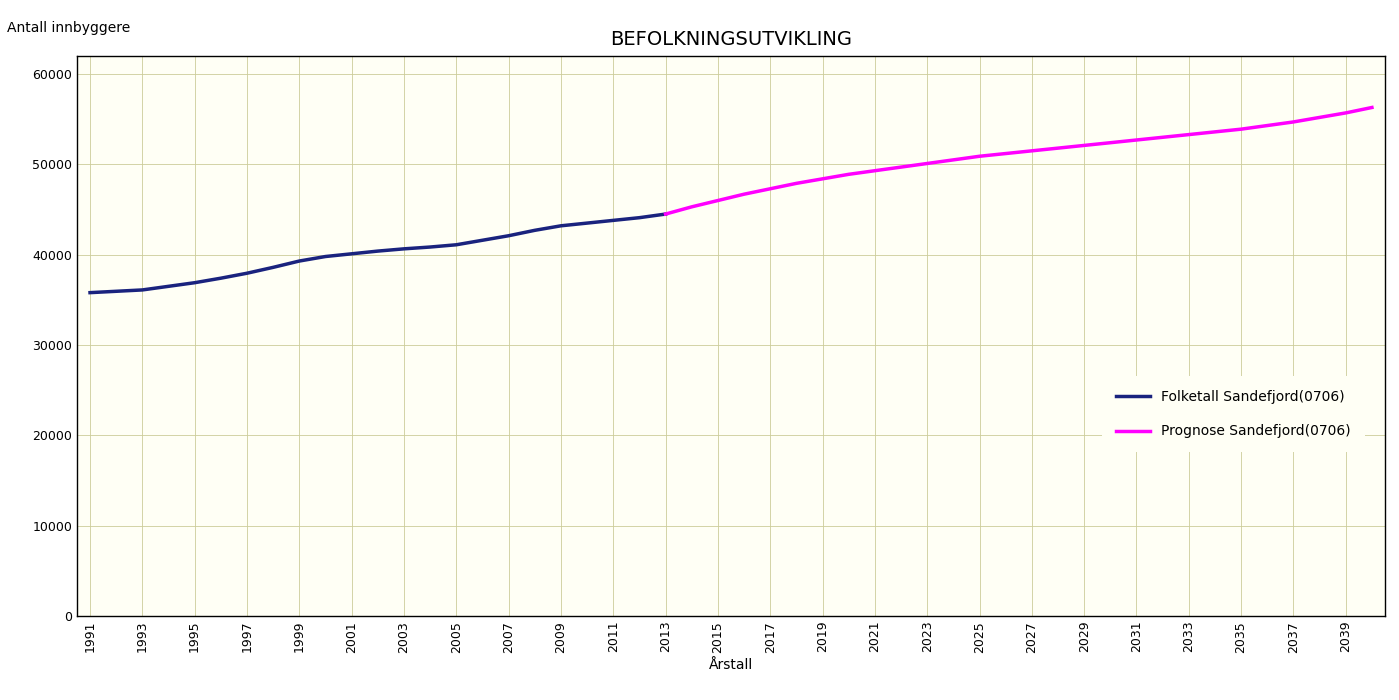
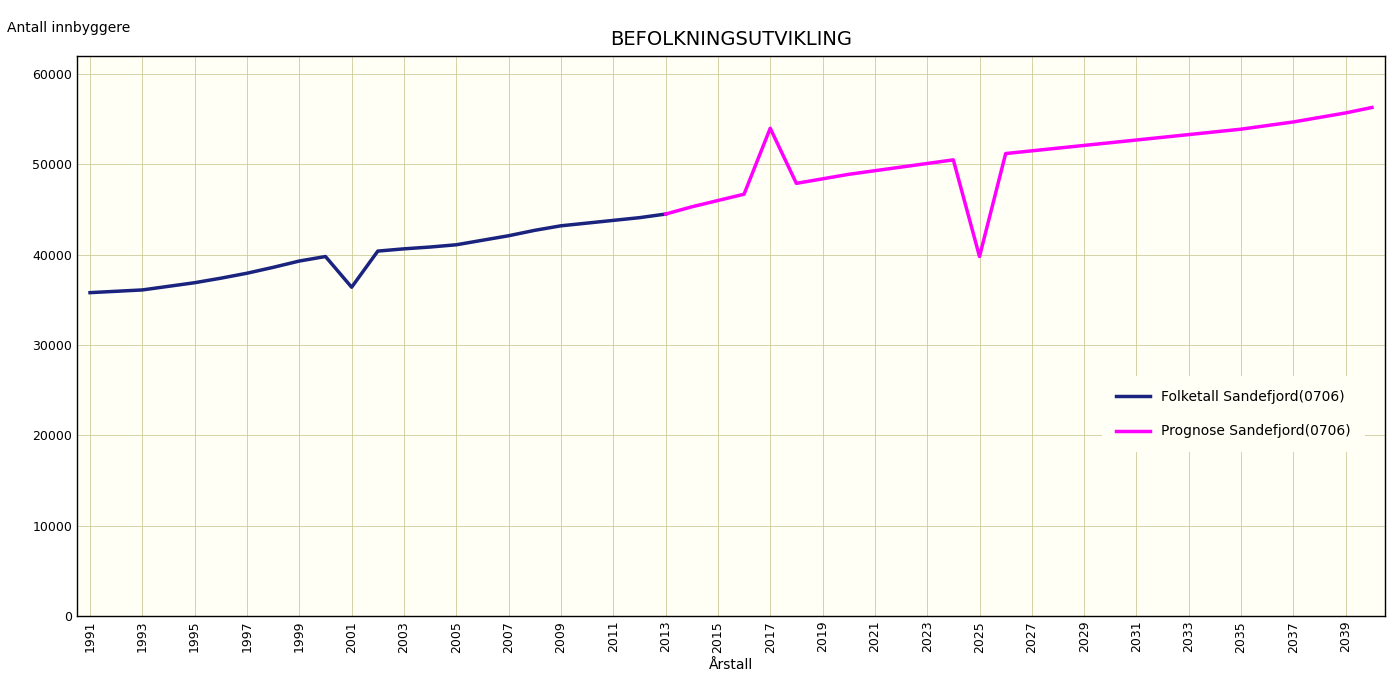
Folketall Sandefjord(0706)/2001: 40100 -> 36400
Prognose Sandefjord(0706)/2017: 47300 -> 54000
Prognose Sandefjord(0706)/2025: 50900 -> 39800
